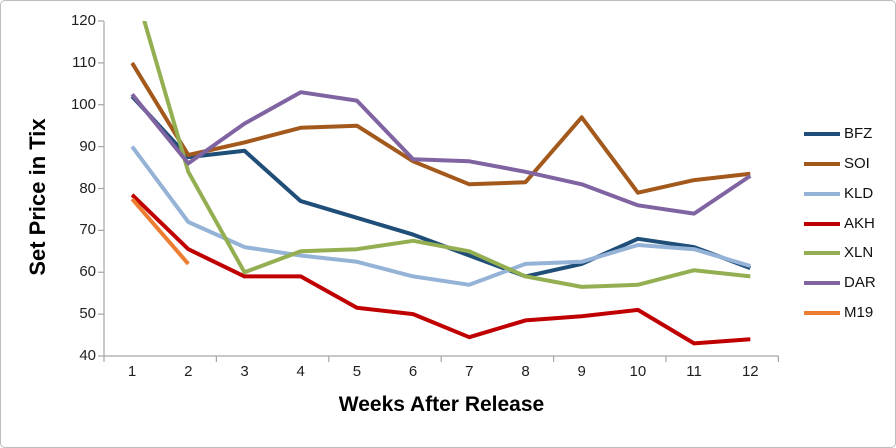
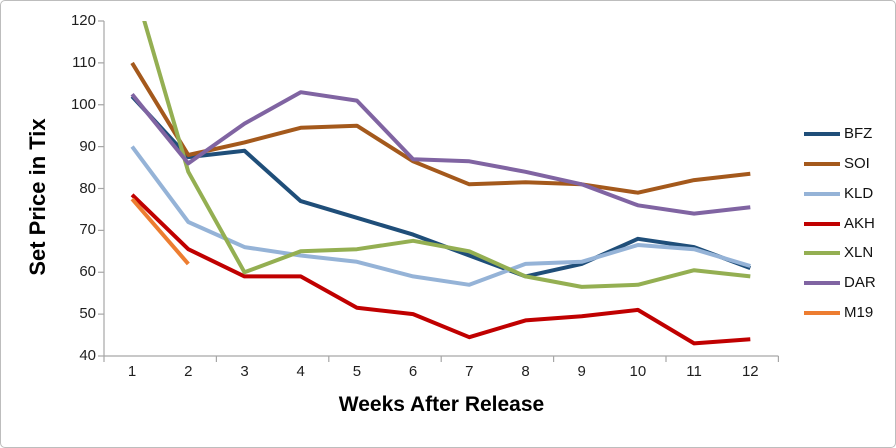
SOI/9: 97 -> 81
DAR/12: 83 -> 76
